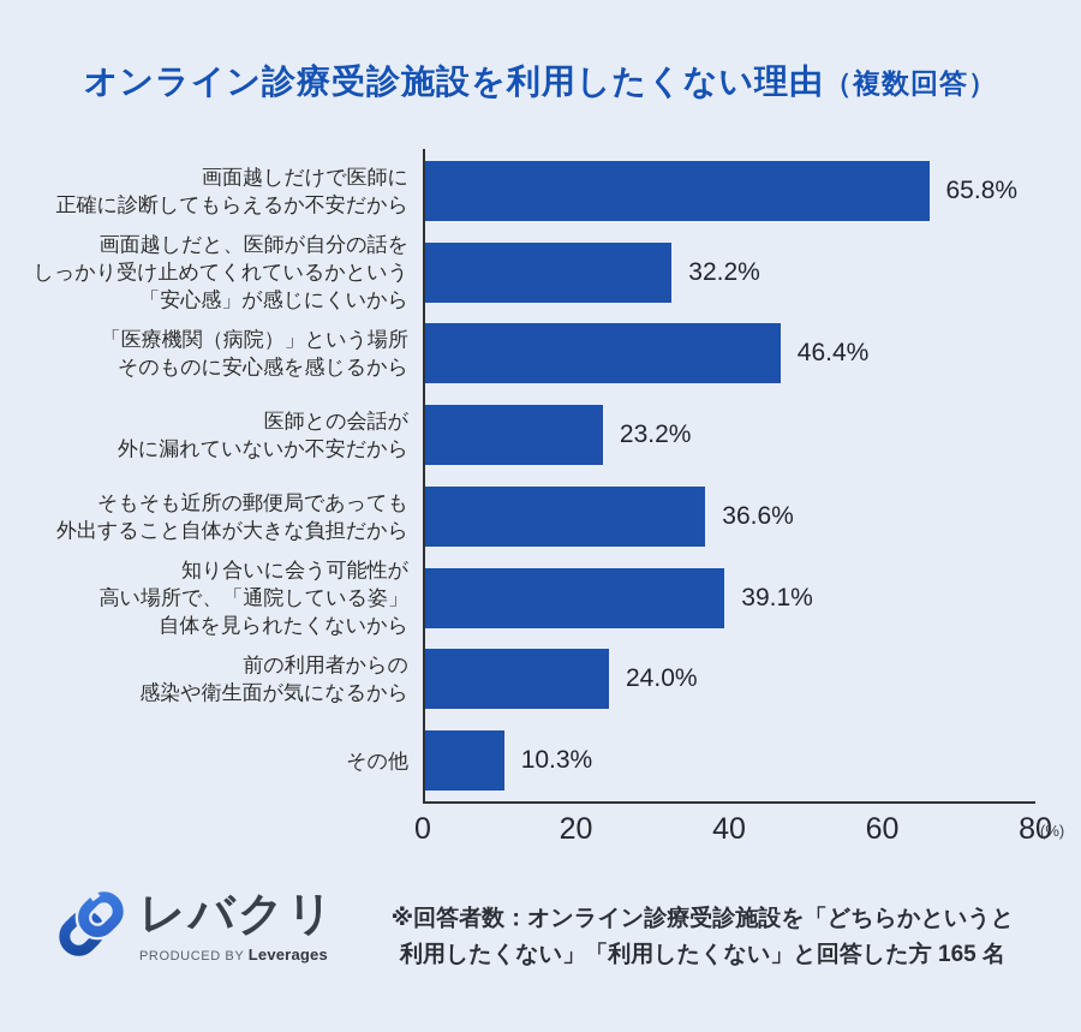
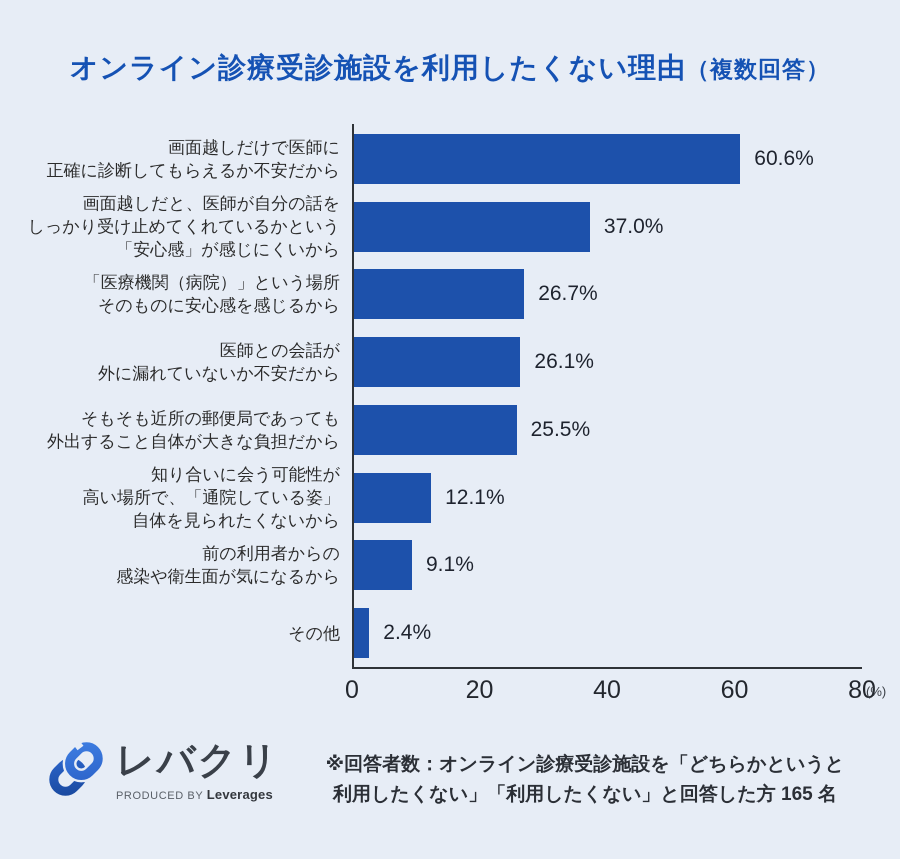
画面越しだけで医師に正確に診断してもらえるか不安だから: 65.8% -> 60.6%
画面越しだと、医師が自分の話をしっかり受け止めてくれているかという「安心感」が感じにくいから: 32.2% -> 37.0%
「医療機関（病院）」という場所そのものに安心感を感じるから: 46.4% -> 26.7%
医師との会話が外に漏れていないか不安だから: 23.2% -> 26.1%
そもそも近所の郵便局であっても外出すること自体が大きな負担だから: 36.6% -> 25.5%
知り合いに会う可能性が高い場所で、「通院している姿」自体を見られたくないから: 39.1% -> 12.1%
前の利用者からの感染や衛生面が気になるから: 24.0% -> 9.1%
その他: 10.3% -> 2.4%
